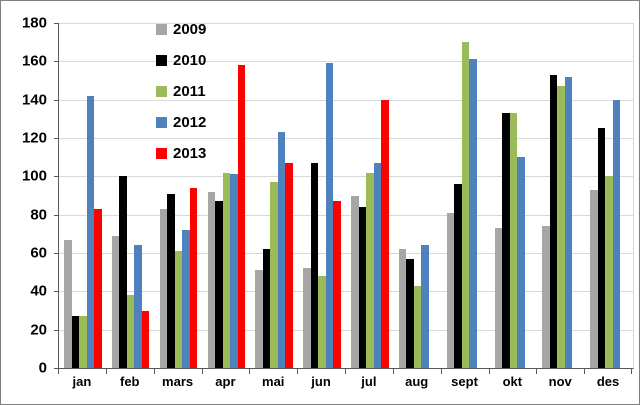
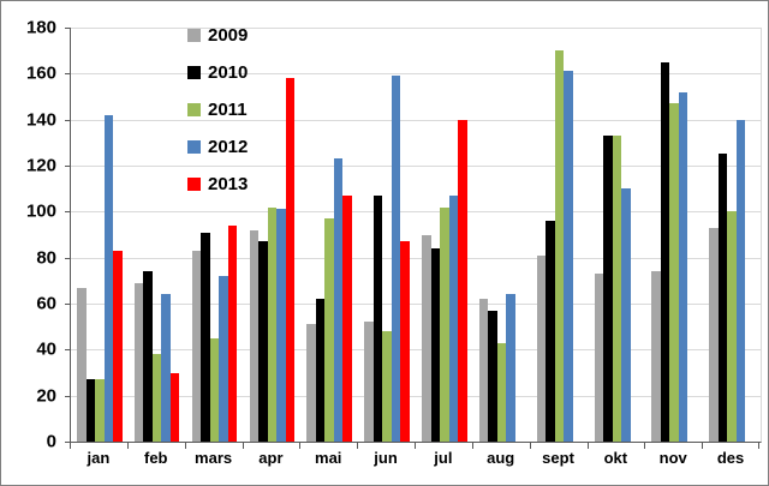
2010/feb: 100 -> 74
2011/mars: 61 -> 45
2010/nov: 153 -> 165
